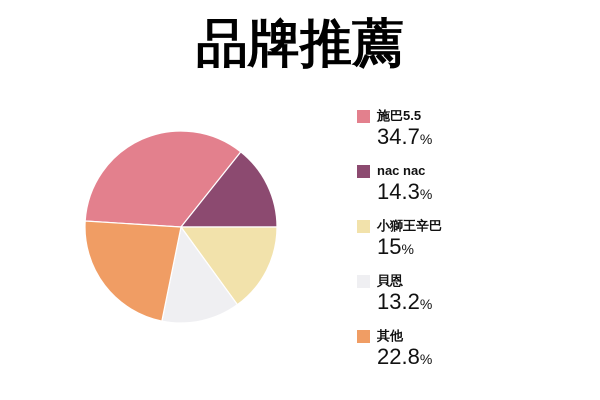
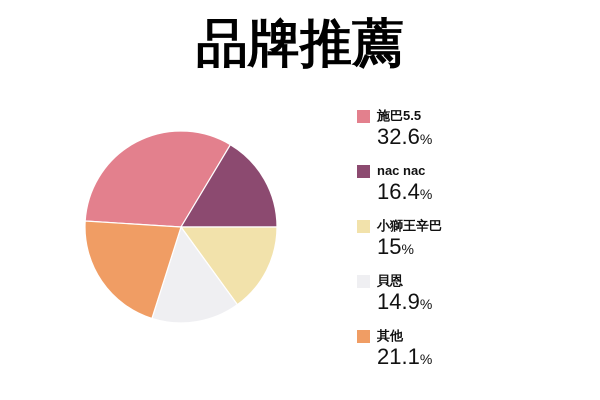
施巴5.5: 34.7 -> 32.6
nac nac: 14.3 -> 16.4
貝恩: 13.2 -> 14.9
其他: 22.8 -> 21.1
